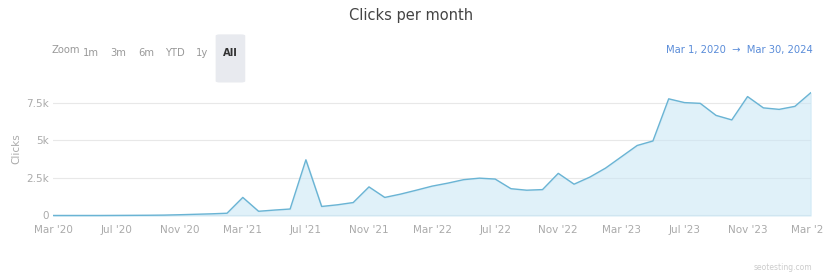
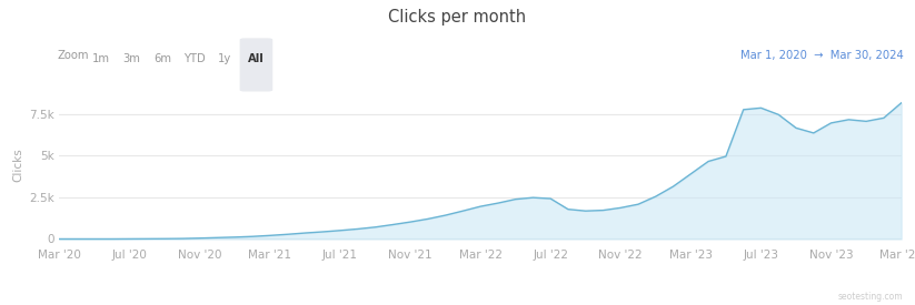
Mar '21: 1.2k -> 0.2k
Jul '21: 3.7k -> 0.5k
Nov '21: 1.9k -> 1.0k
Nov '22: 2.8k -> 1.9k
Jul '23: 7.5k -> 7.8k
Nov '23: 7.9k -> 7.0k
